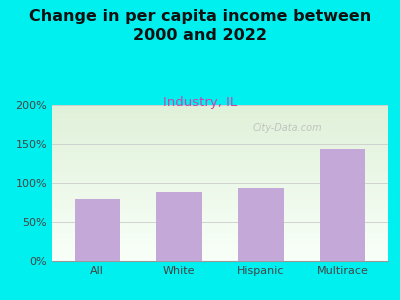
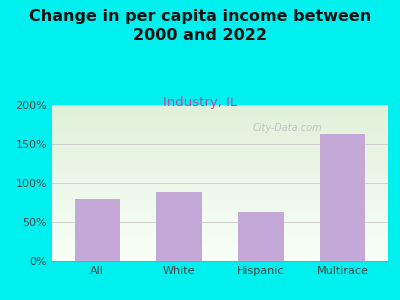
Hispanic: 94% -> 63%
Multirace: 144% -> 163%
